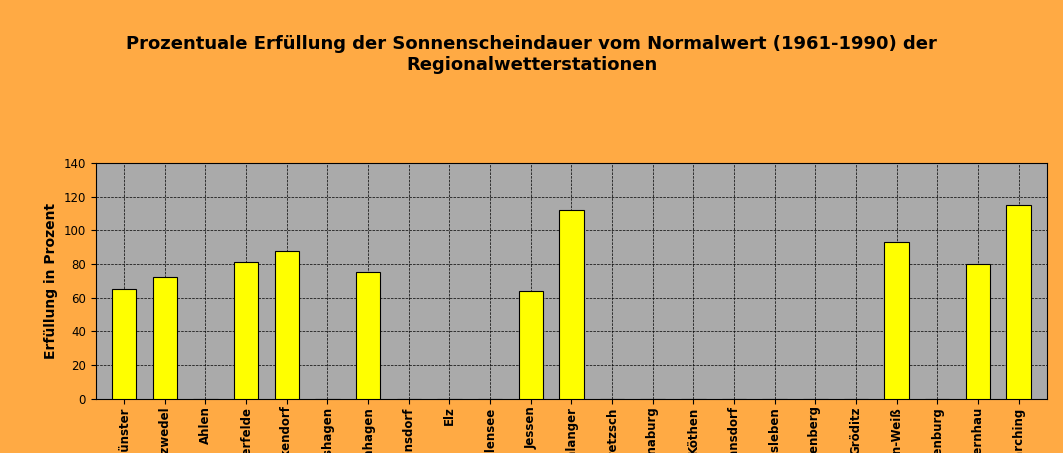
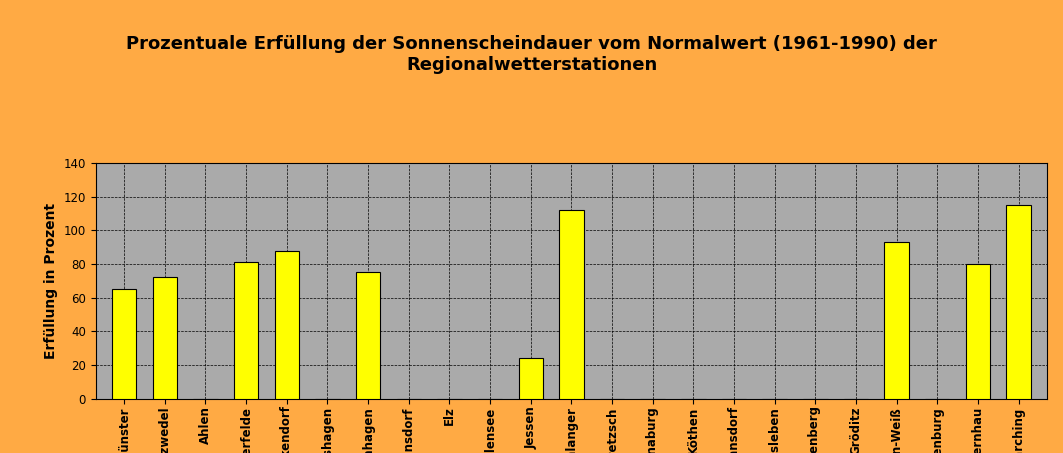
Jessen: 64 -> 24
